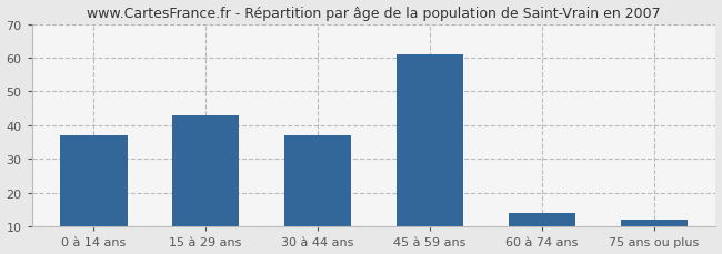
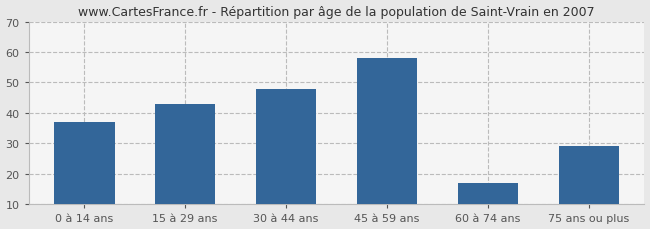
30 à 44 ans: 37 -> 48
45 à 59 ans: 61 -> 58
60 à 74 ans: 14 -> 17
75 ans ou plus: 12 -> 29
